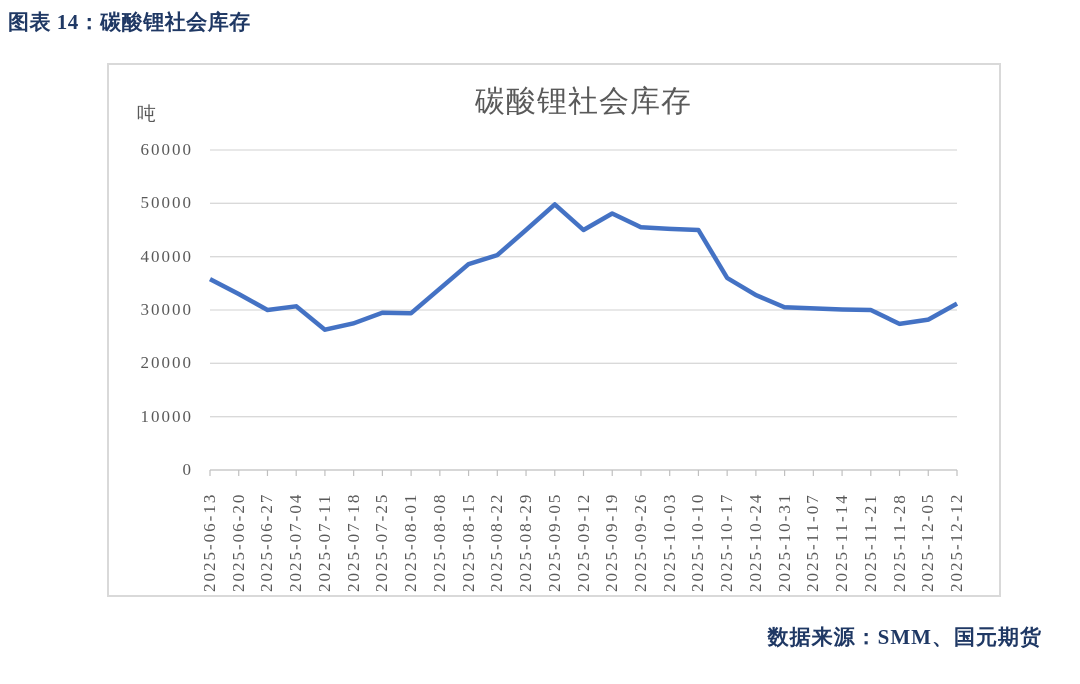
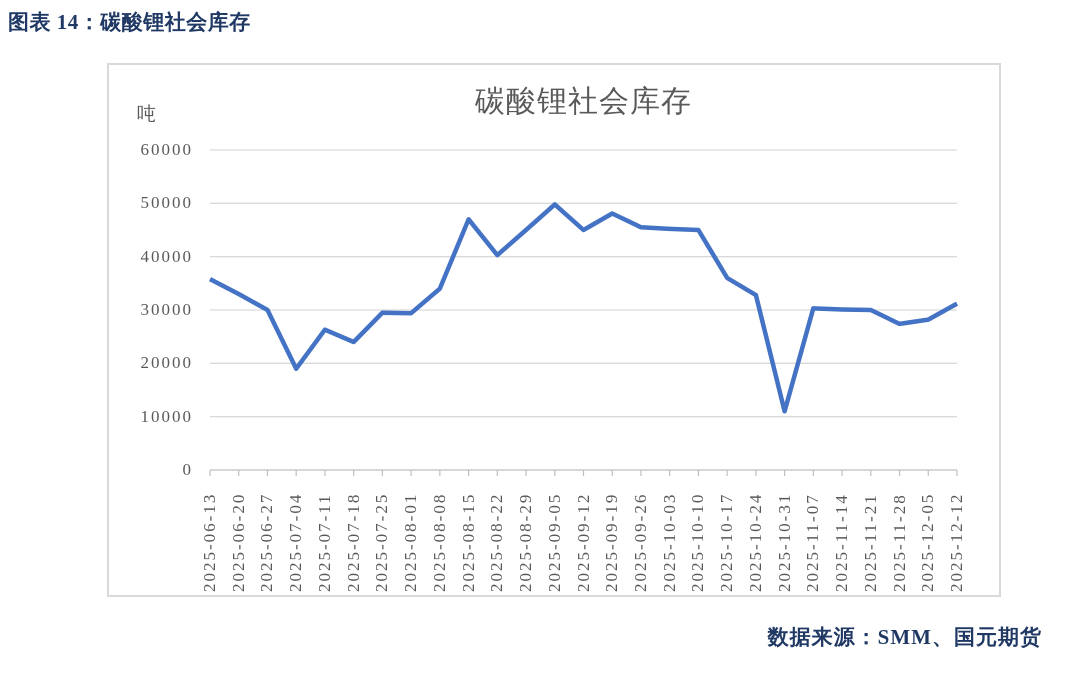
2025-07-04: 31000 -> 19000
2025-07-18: 28000 -> 24000
2025-08-15: 39000 -> 47000
2025-10-31: 30000 -> 11000
